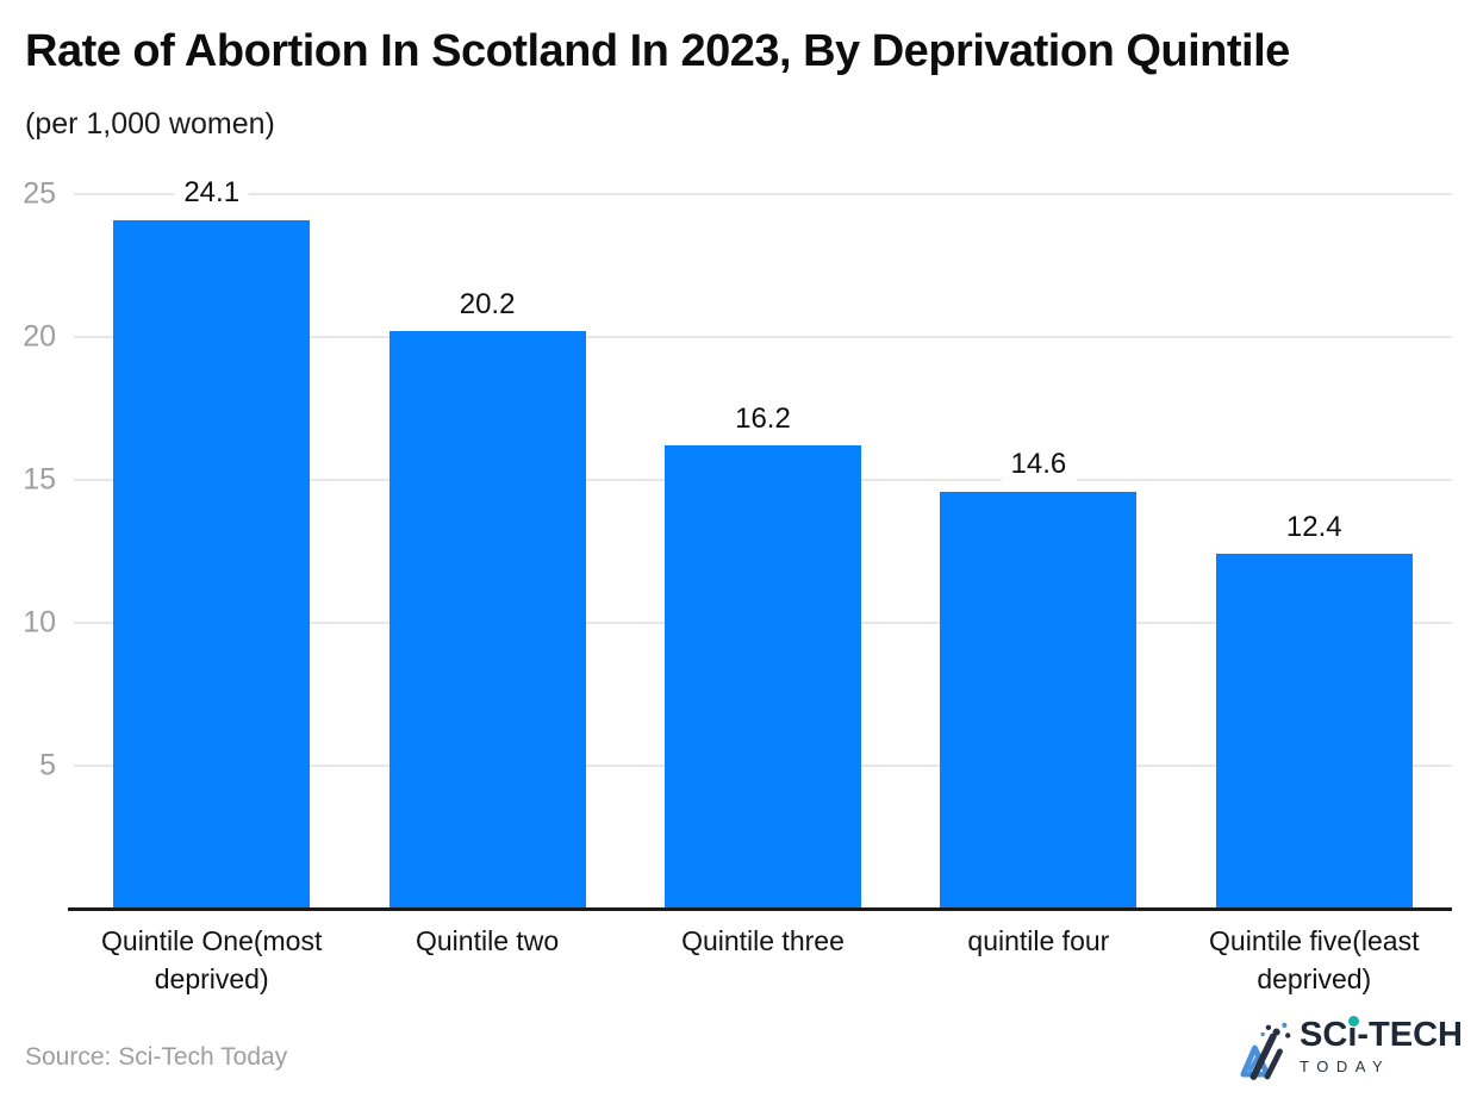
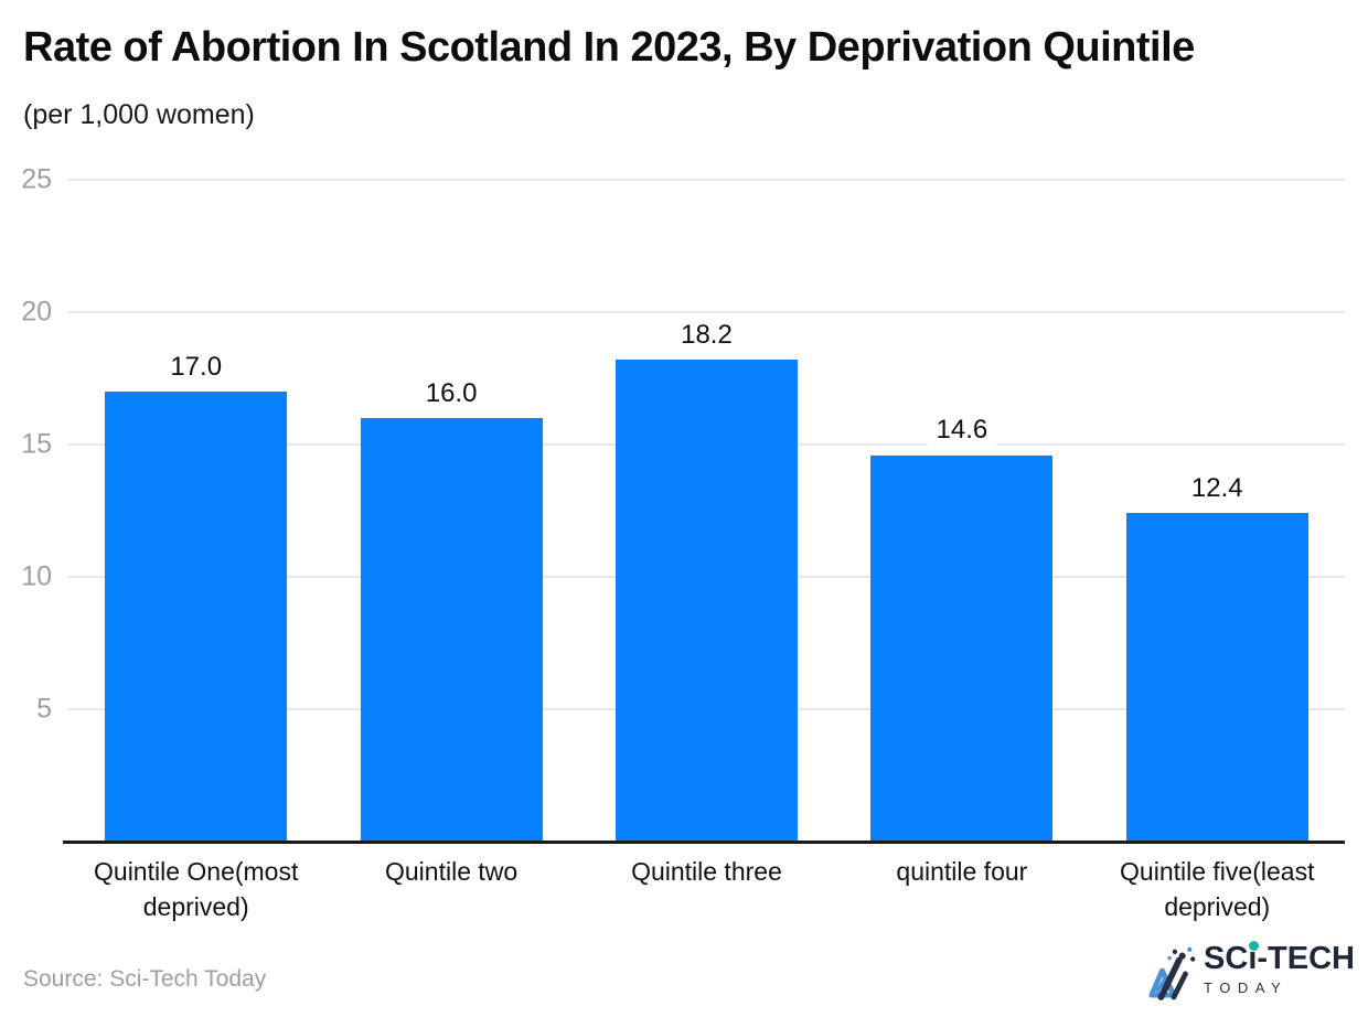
Quintile One(most deprived): 24.1 -> 17.0
Quintile two: 20.2 -> 16.0
Quintile three: 16.2 -> 18.2
